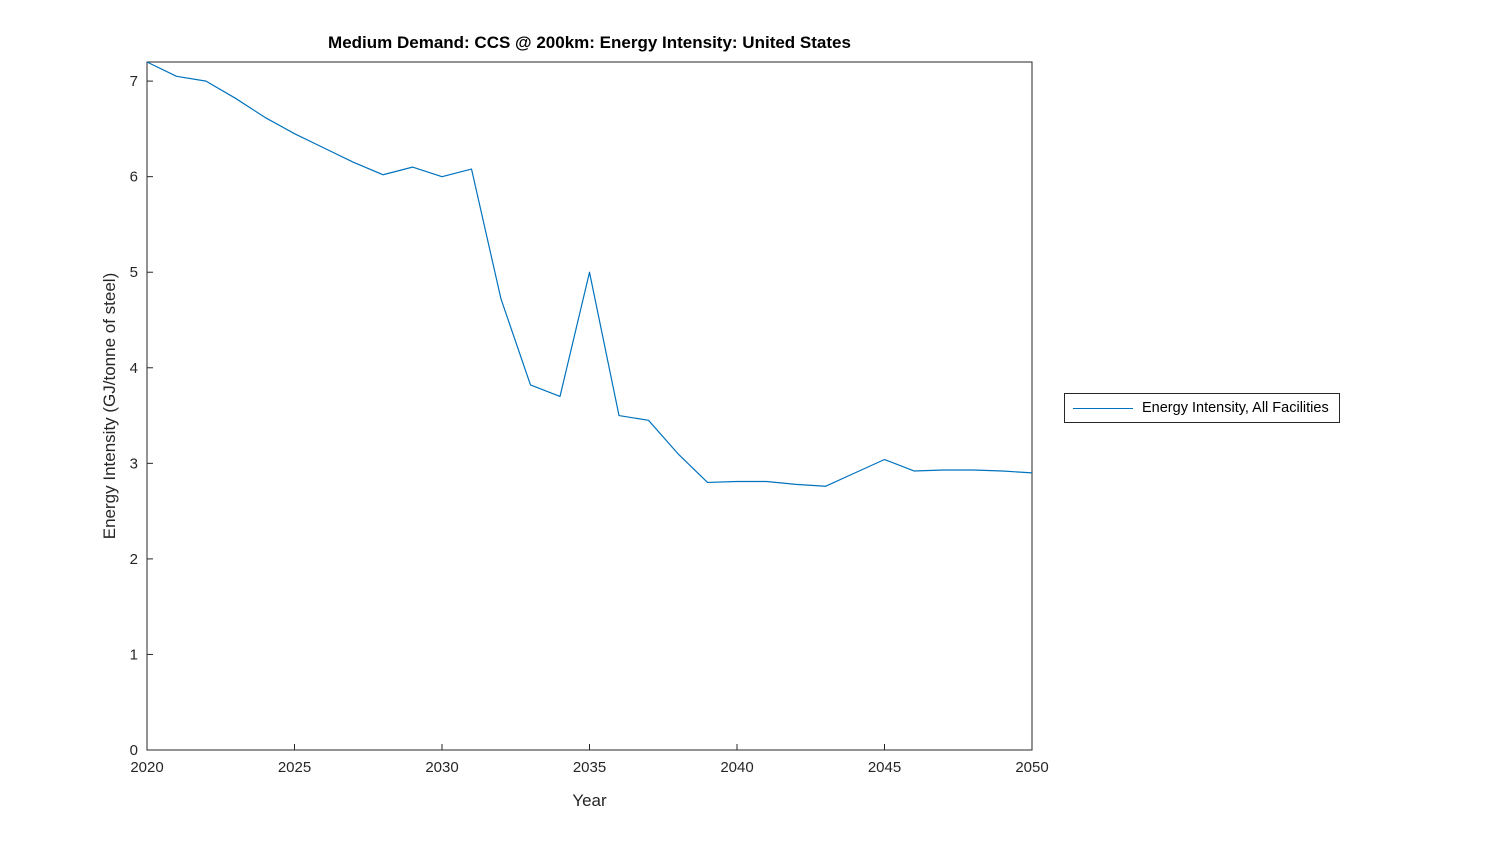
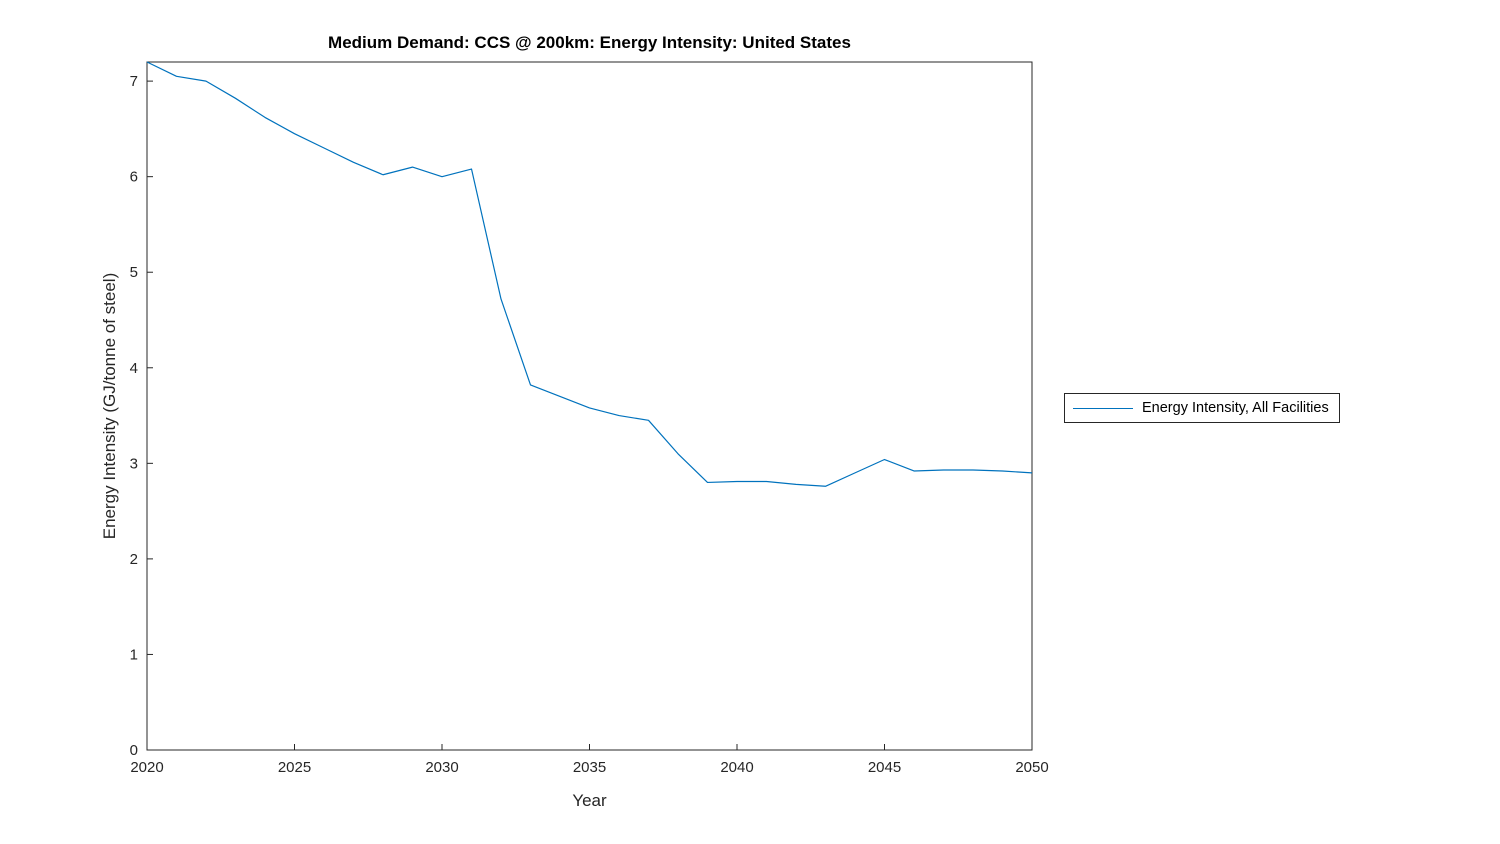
2035: 5.0 -> 3.6
